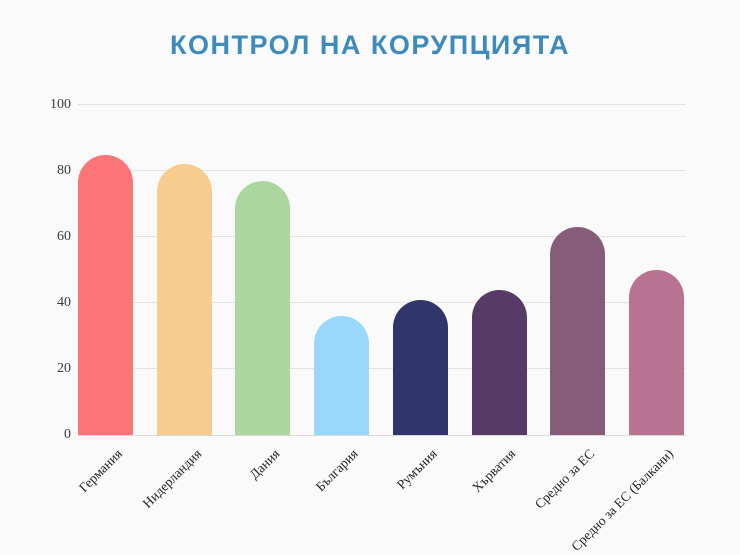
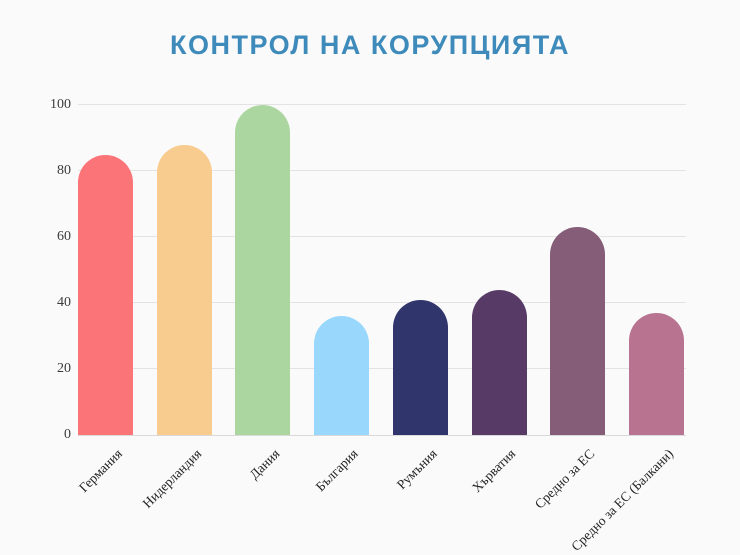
Нидерландия: 82 -> 88
Дания: 77 -> 100
Средно за ЕС (Балкани): 50 -> 37
